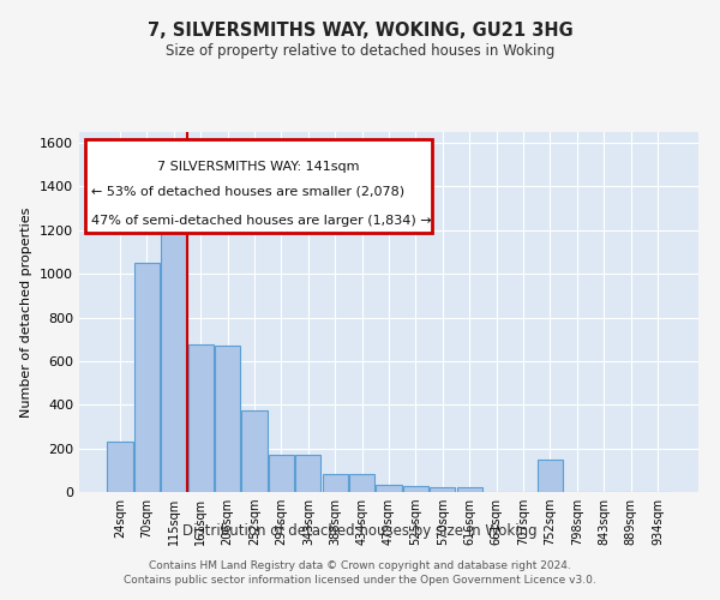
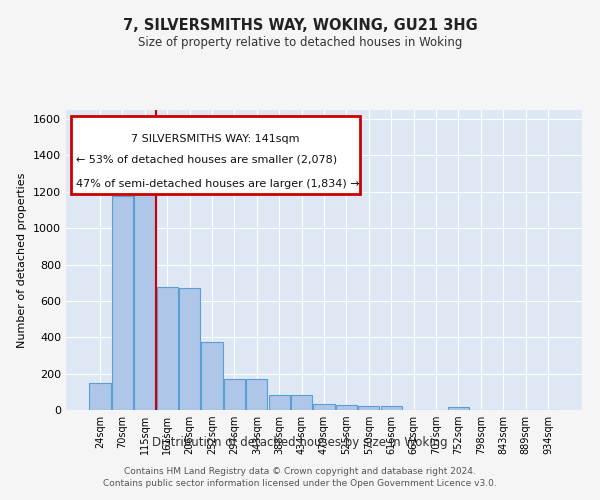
24sqm: 230 -> 150
70sqm: 1050 -> 1180
752sqm: 150 -> 20
